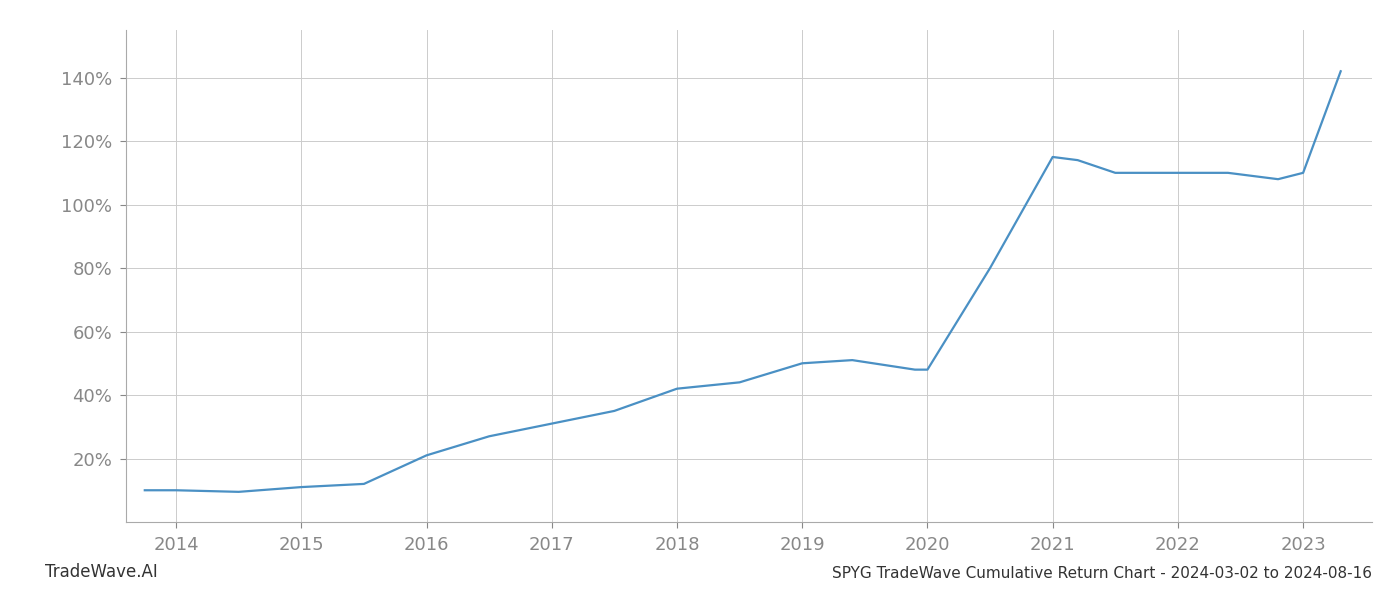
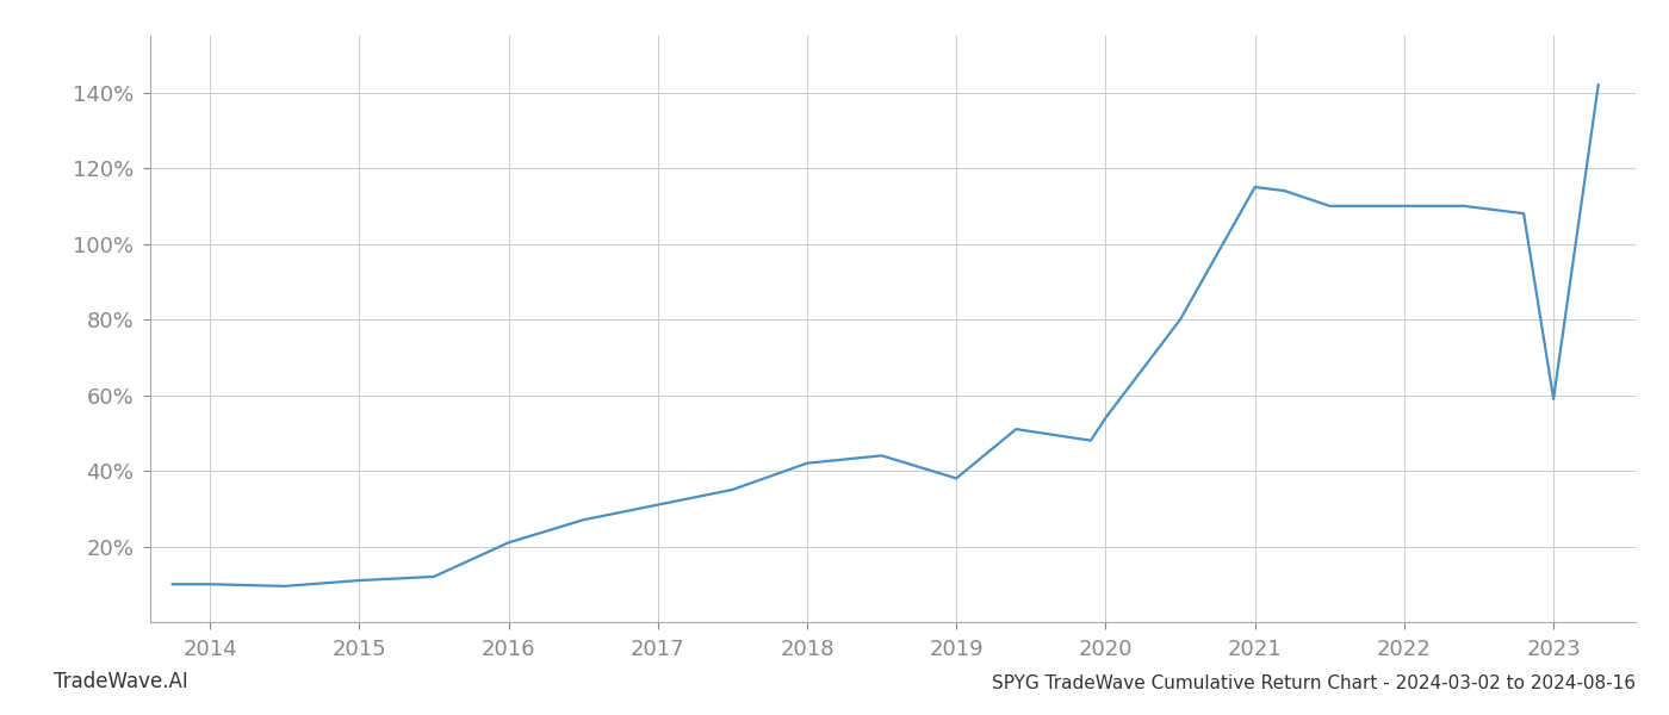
2019: 50.0% -> 38.0%
2020: 48.0% -> 54.0%
2023: 110.0% -> 59.0%
